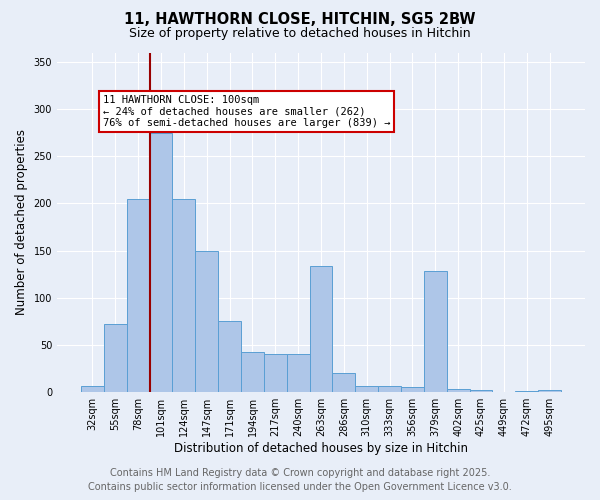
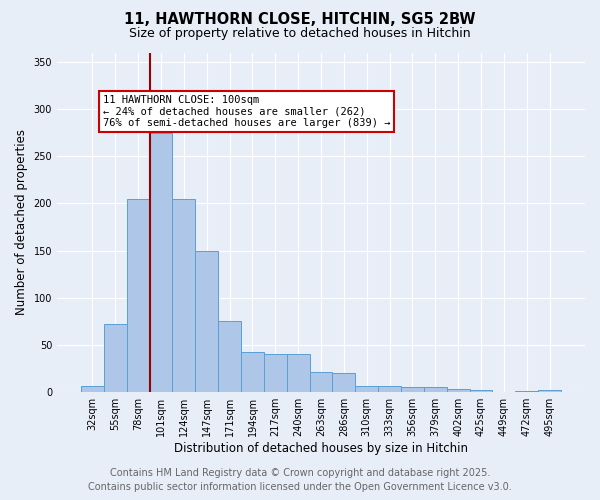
263sqm: 134 -> 21
379sqm: 128 -> 5
